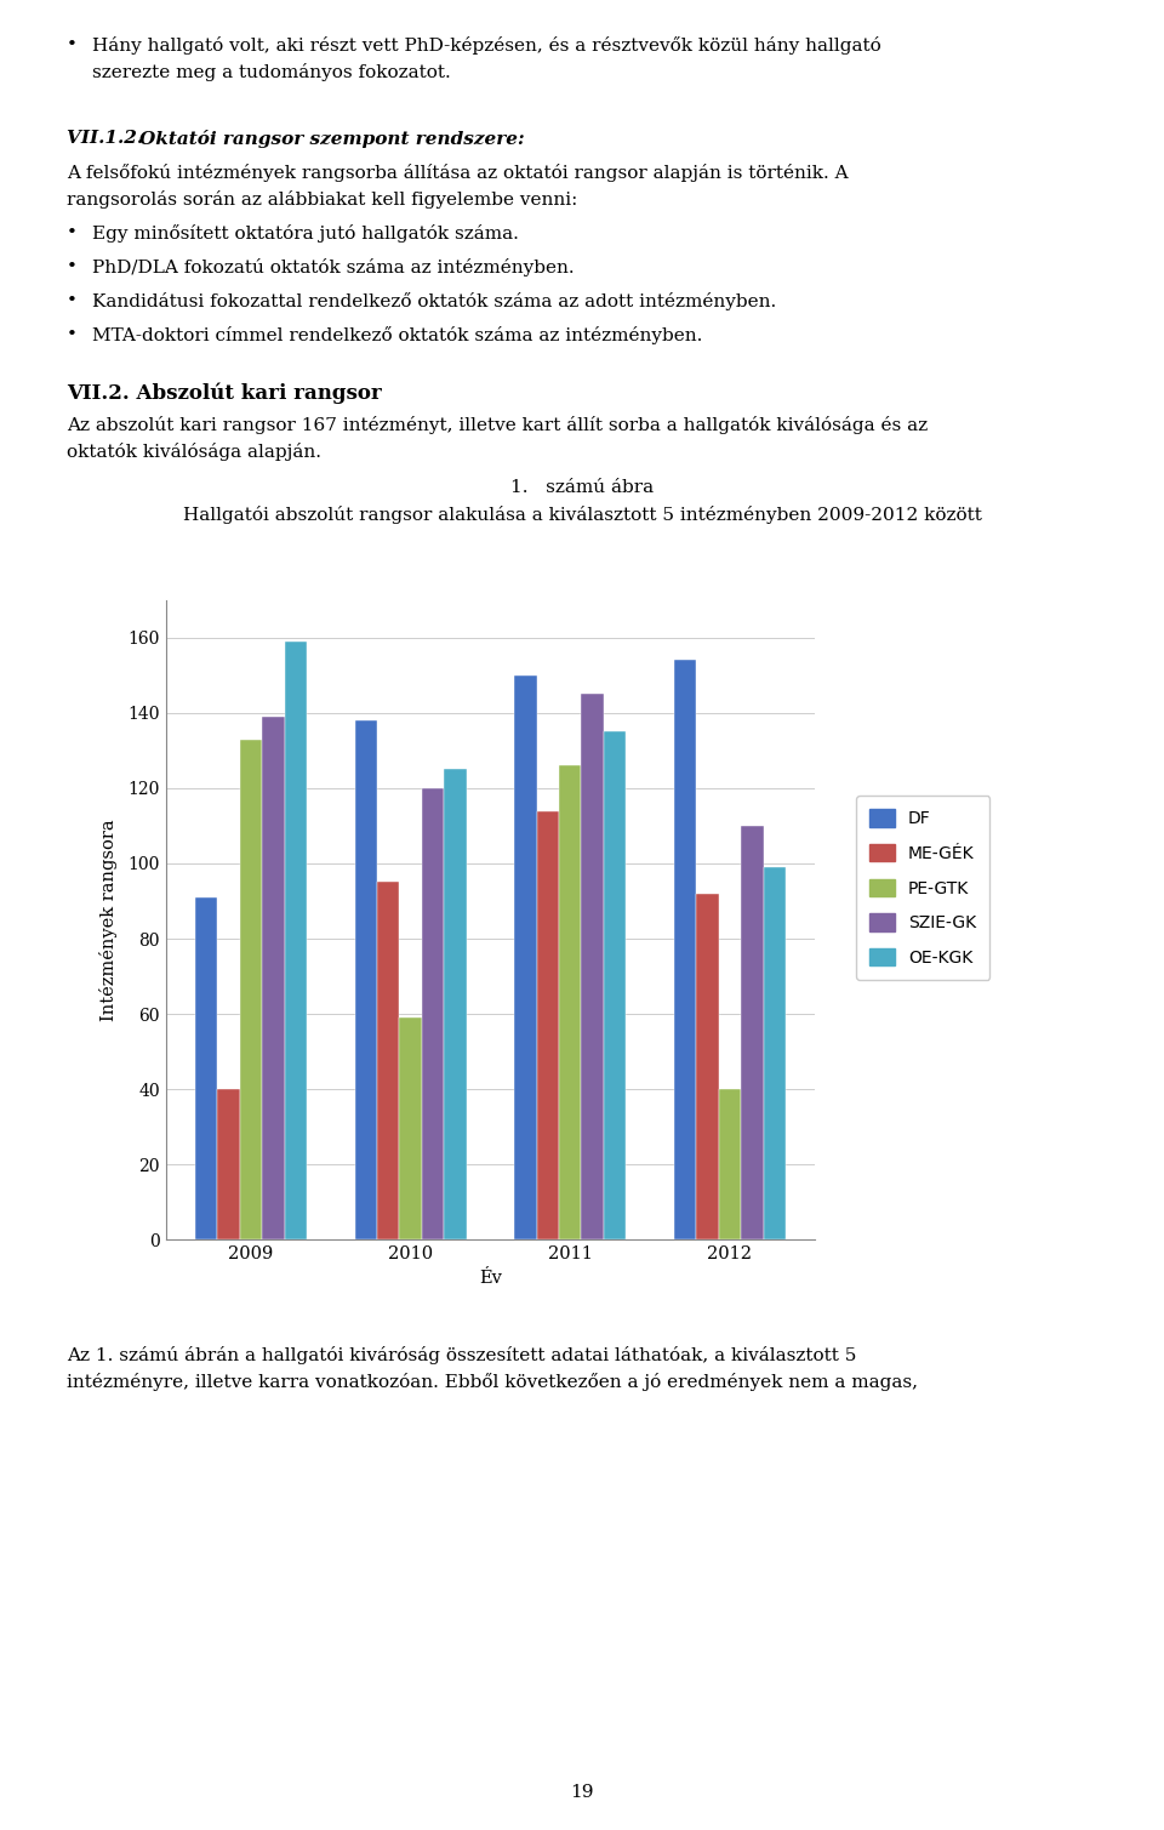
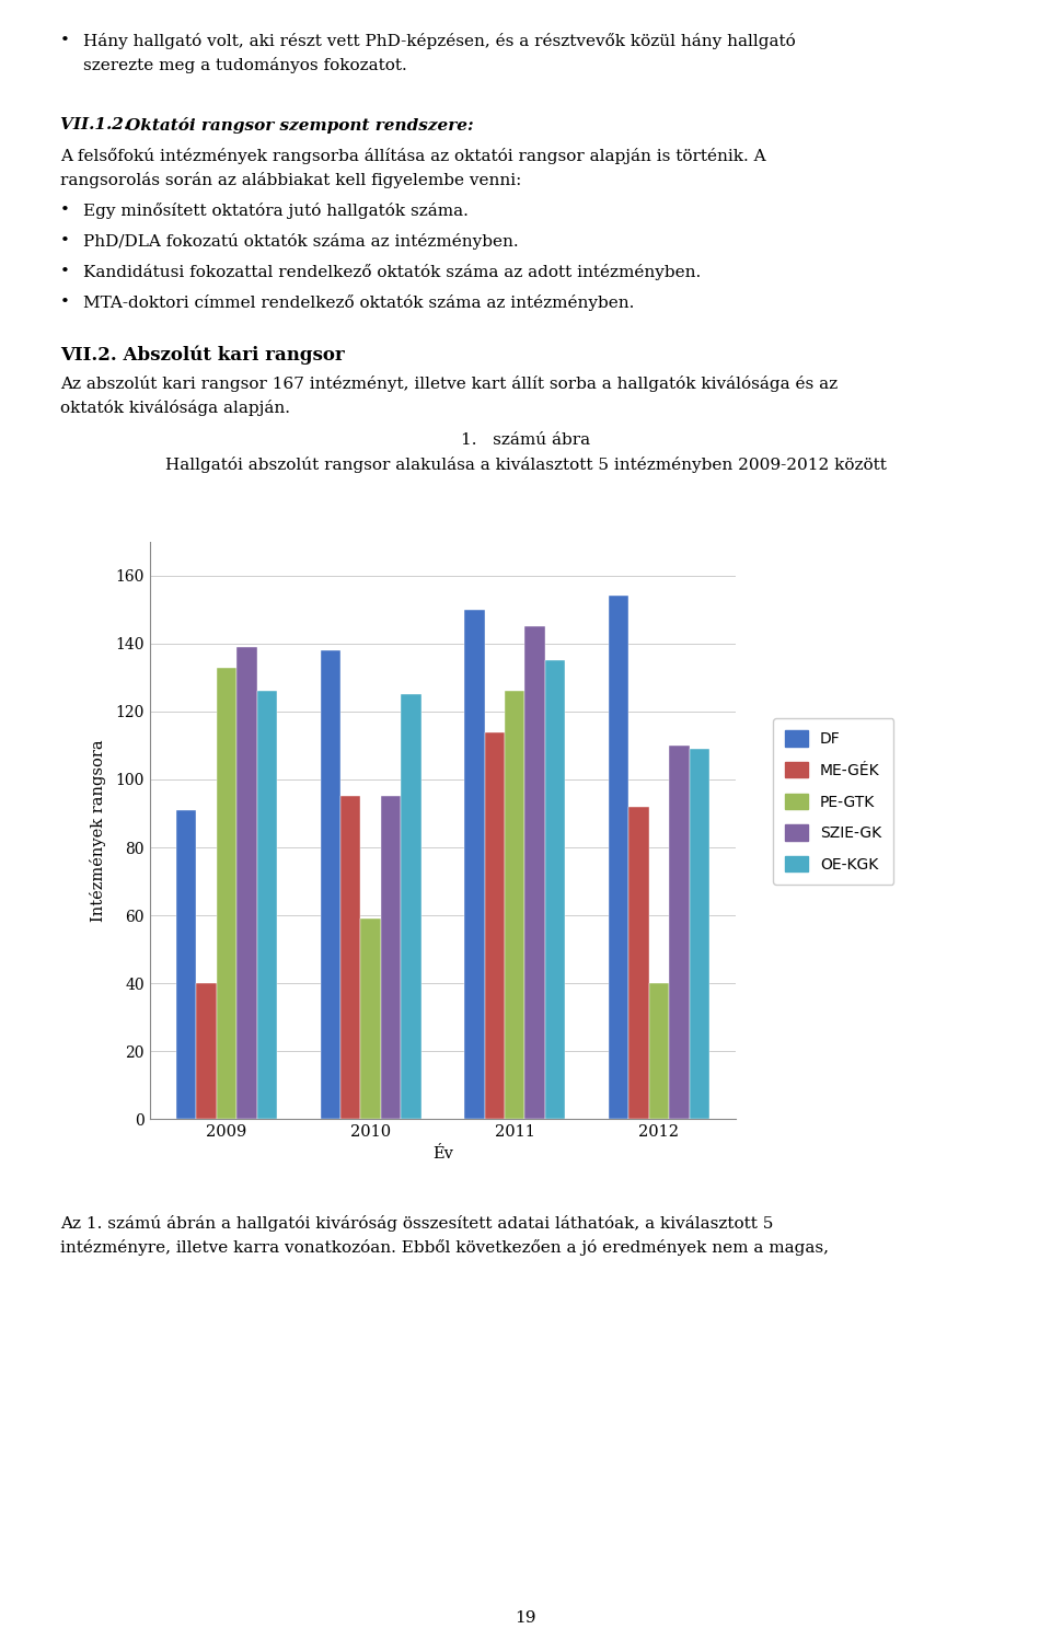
OE-KGK/2009: 159 -> 126
SZIE-GK/2010: 120 -> 95
OE-KGK/2012: 99 -> 109
